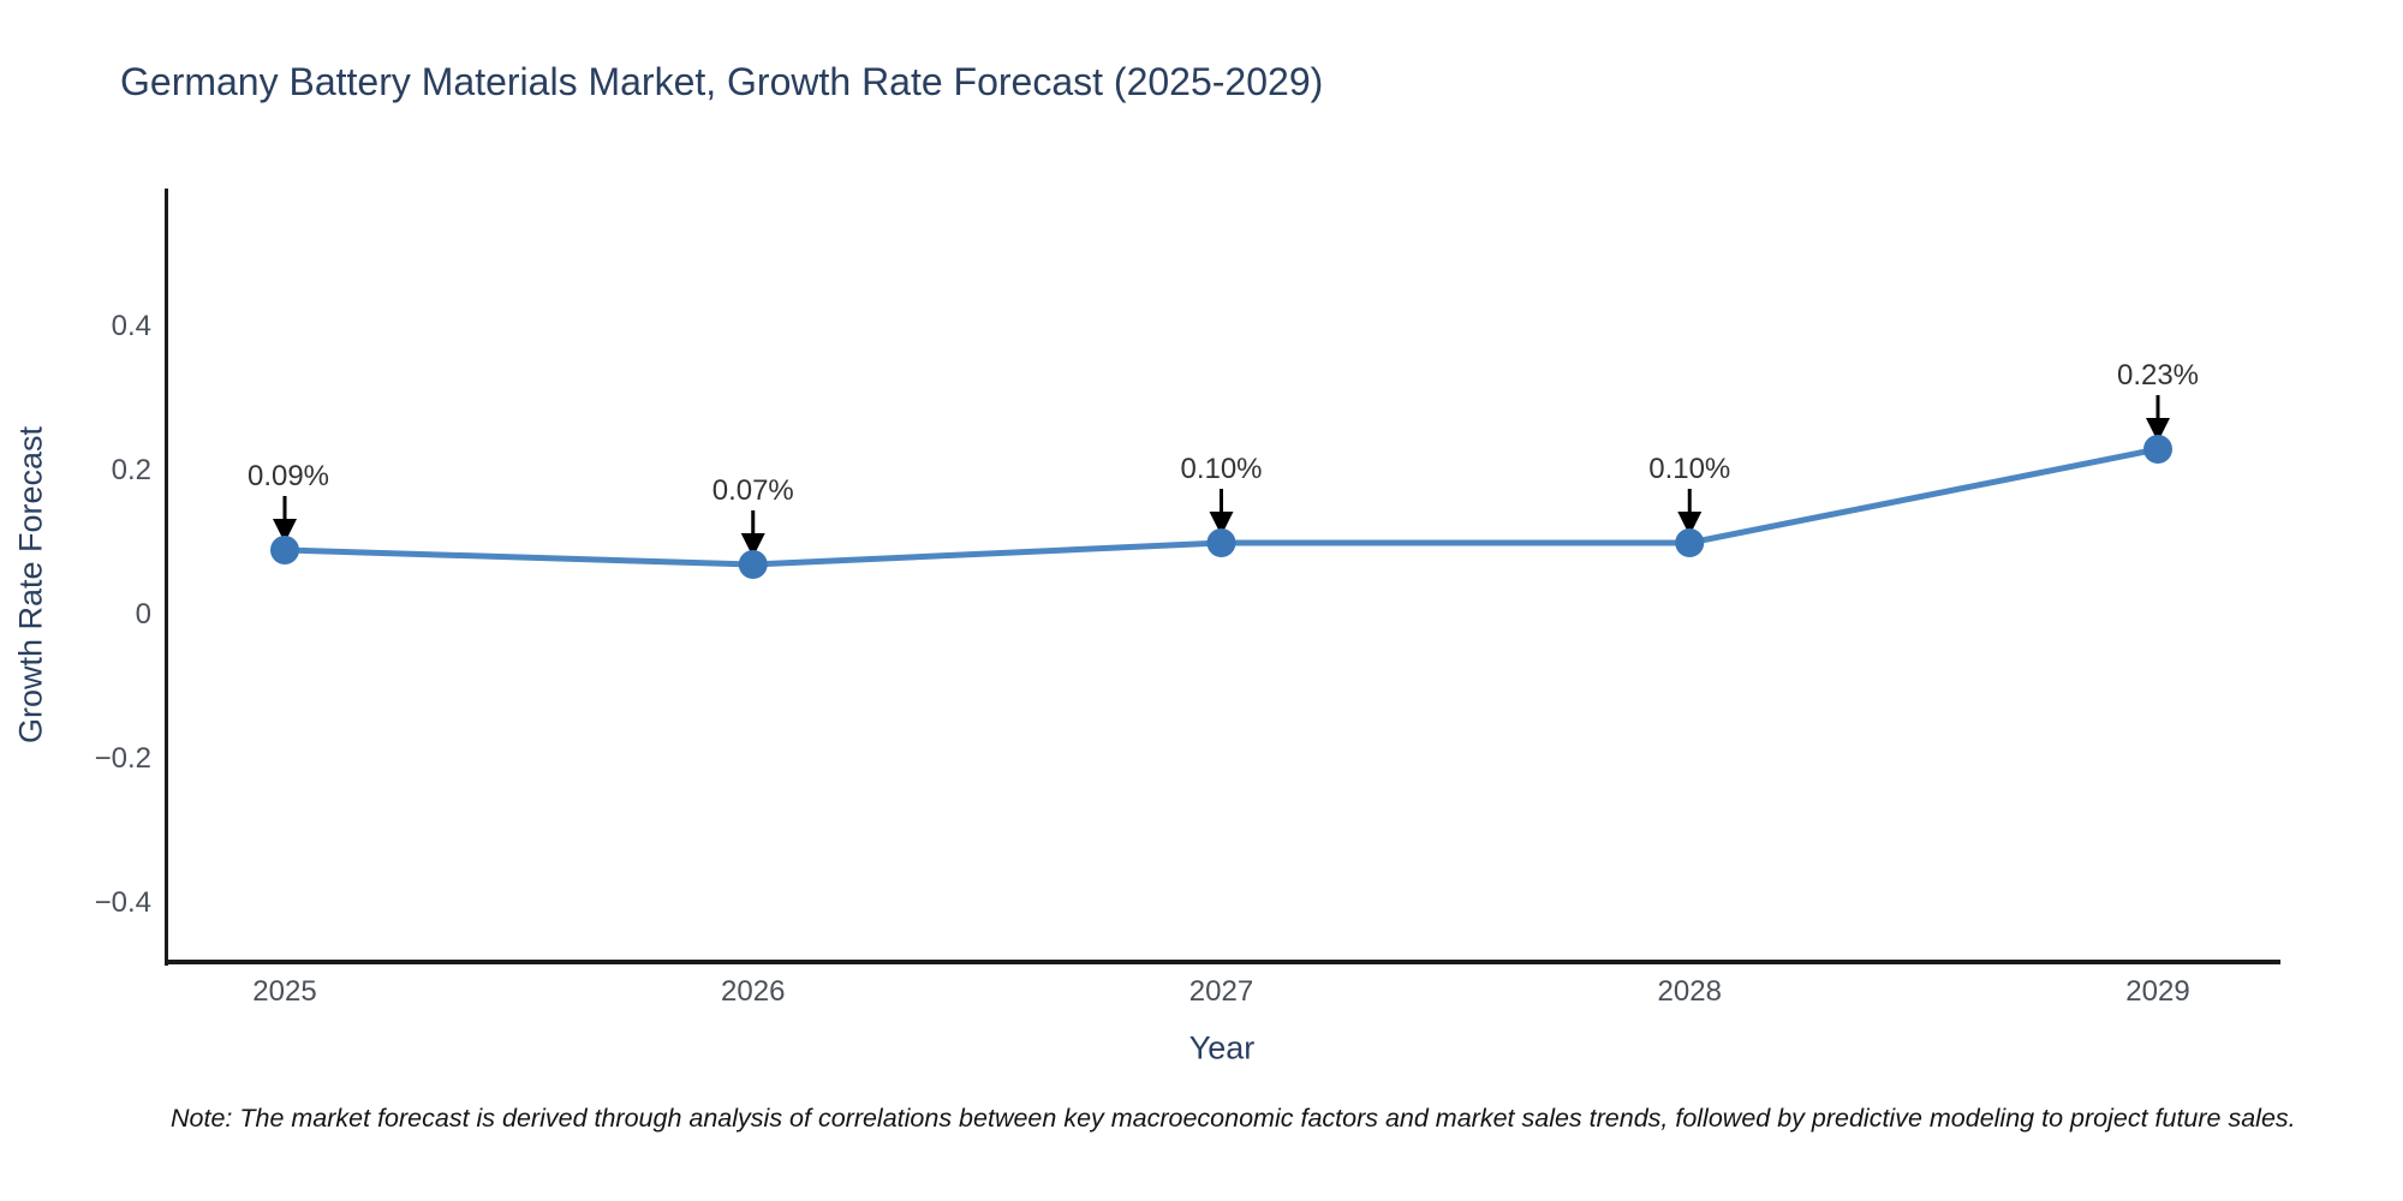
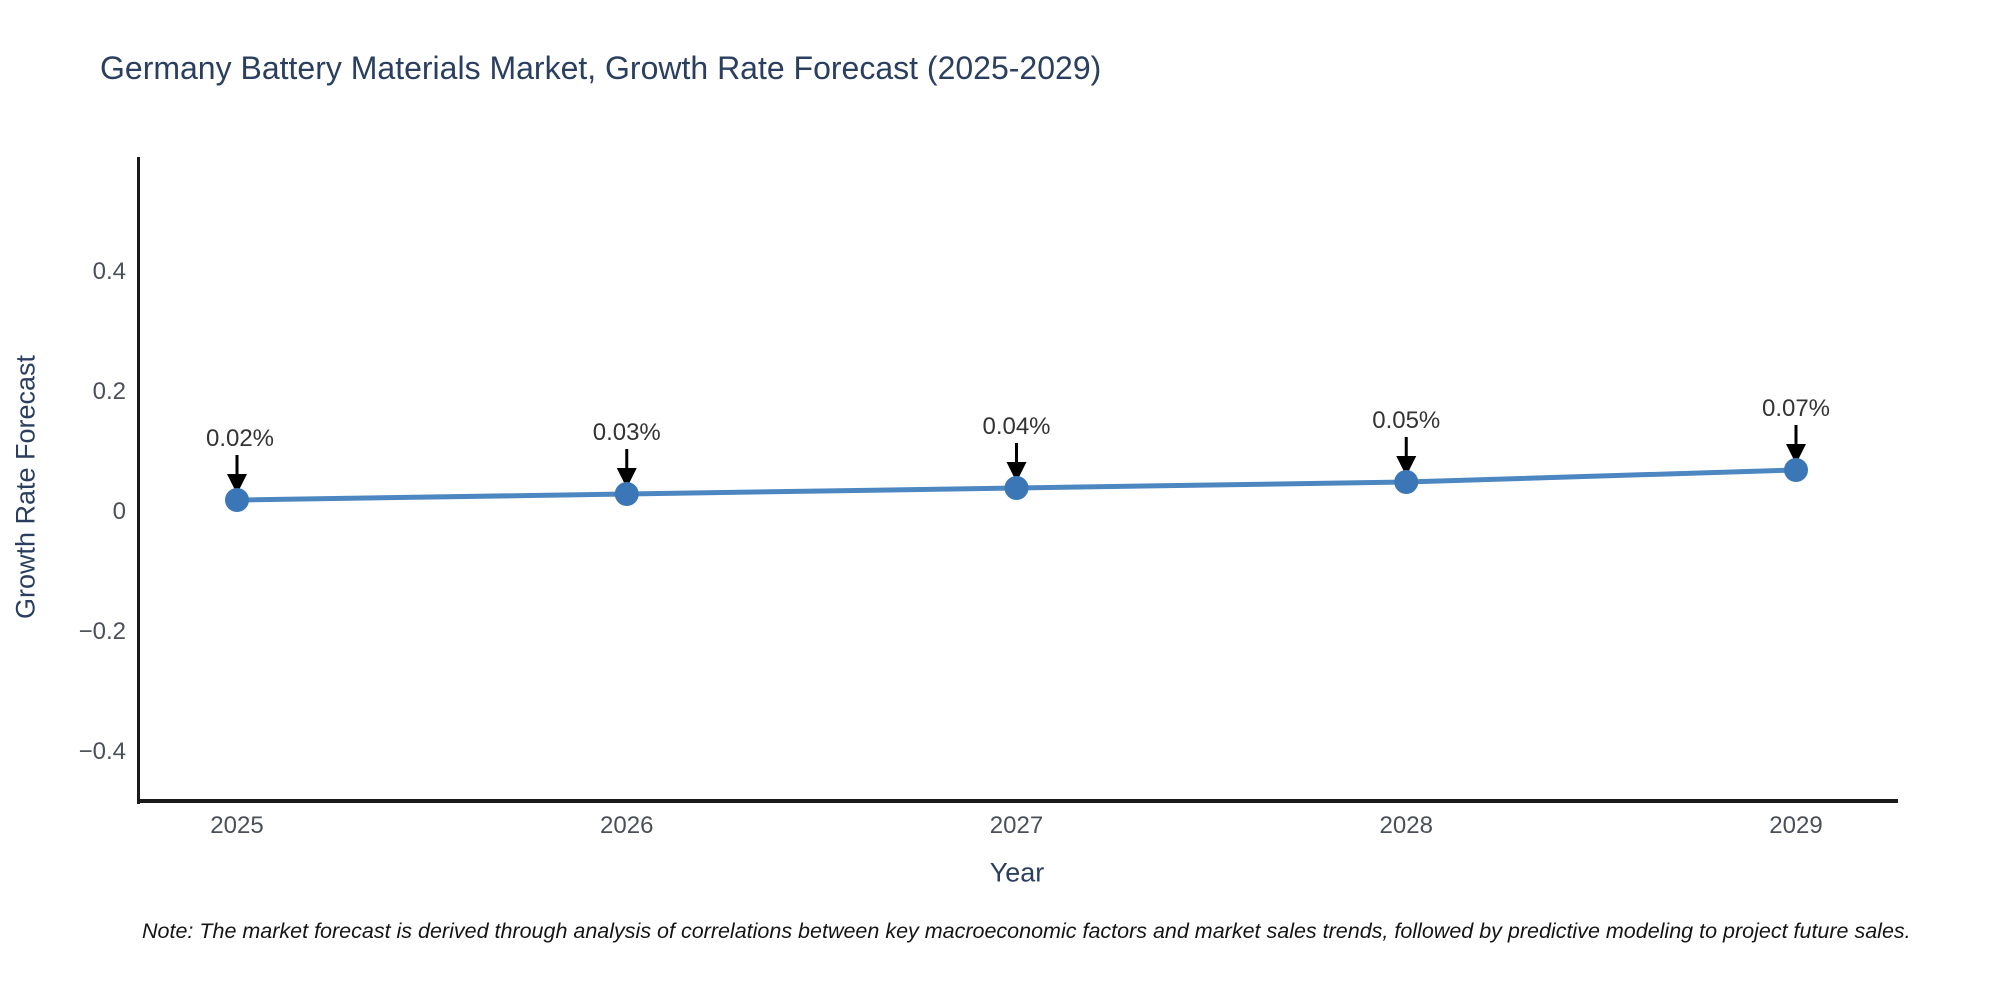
2025: 0.09% -> 0.02%
2026: 0.07% -> 0.03%
2027: 0.10% -> 0.04%
2028: 0.10% -> 0.05%
2029: 0.23% -> 0.07%
